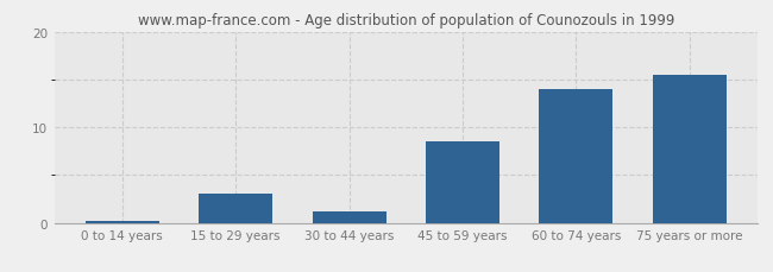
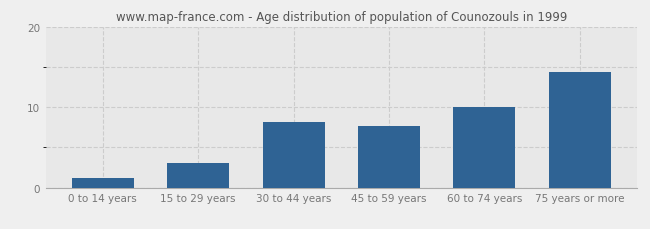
0 to 14 years: 0.2 -> 1.2
30 to 44 years: 1.2 -> 8.2
45 to 59 years: 8.5 -> 7.6
60 to 74 years: 14.0 -> 10.0
75 years or more: 15.5 -> 14.4
